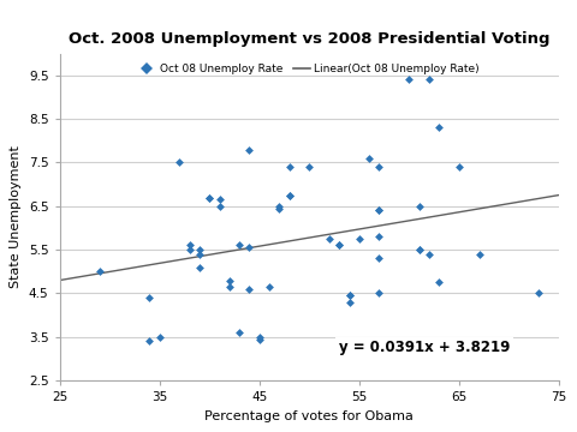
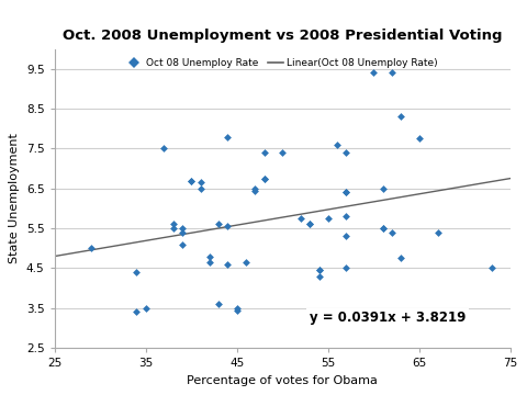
65: 7.40 -> 7.75
